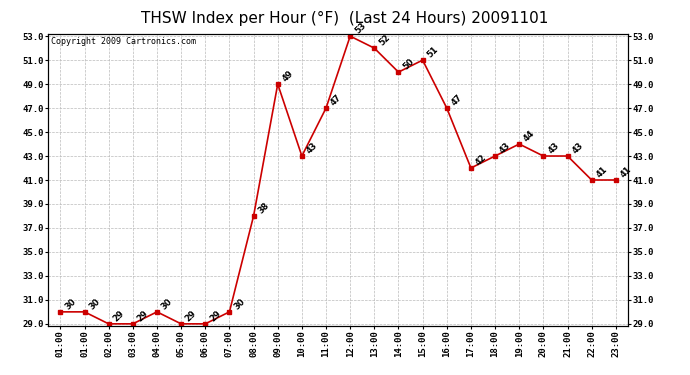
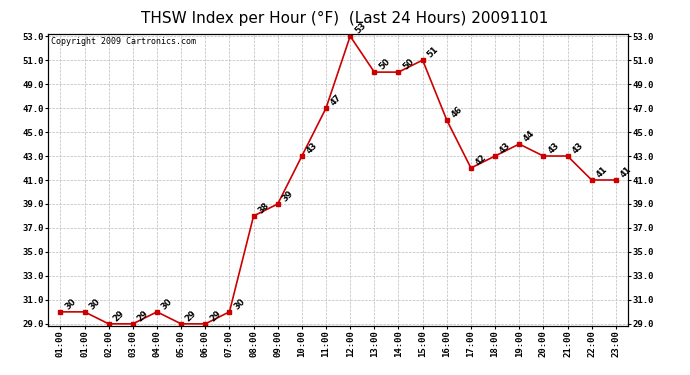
09:00: 49 -> 39
13:00: 52 -> 50
16:00: 47 -> 46
